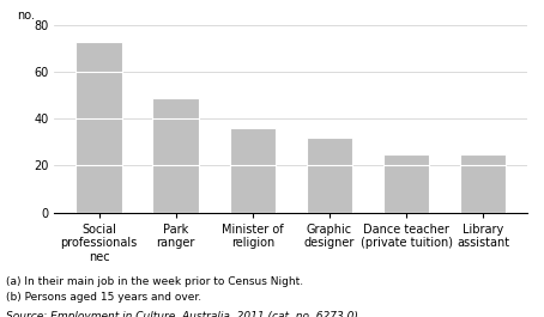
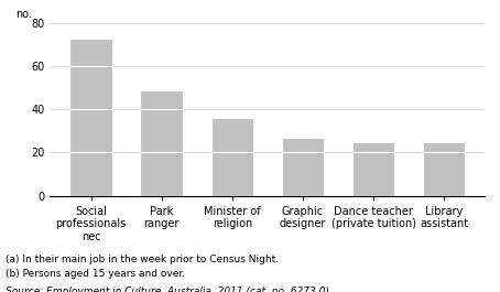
Graphic designer: 32 -> 27
